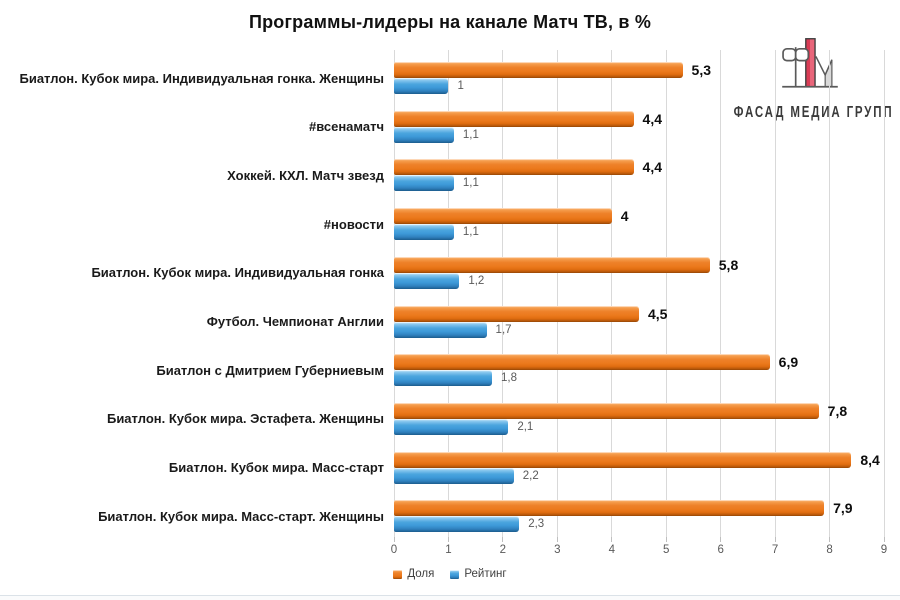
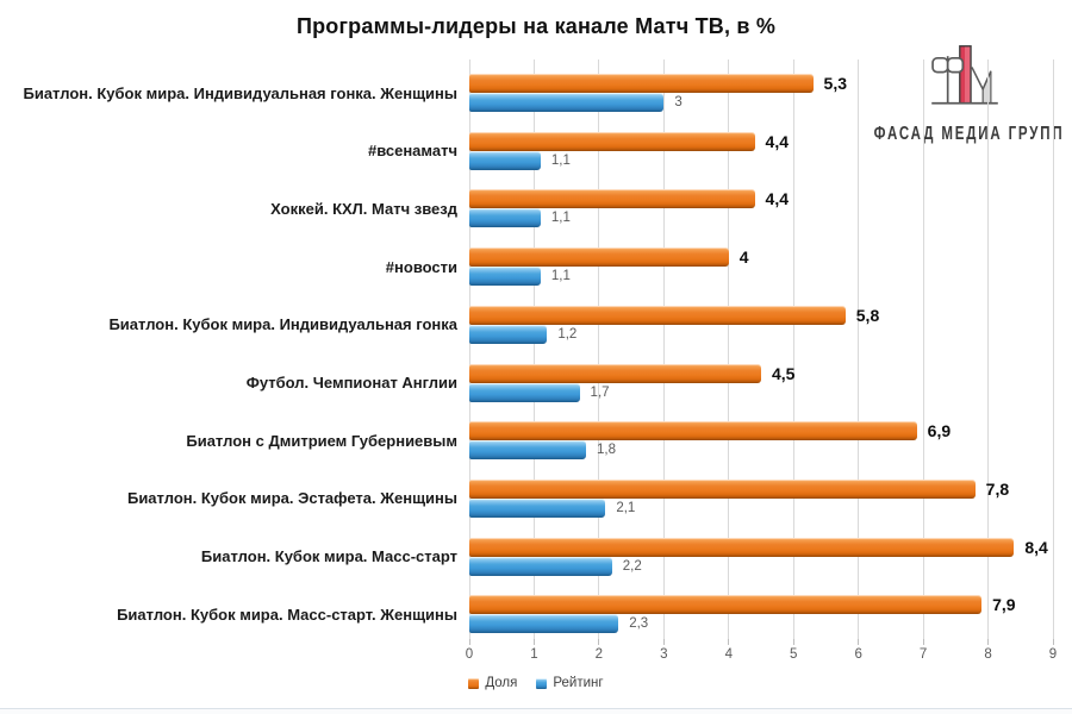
Рейтинг/Биатлон. Кубок мира. Индивидуальная гонка. Женщины: 1 -> 3
